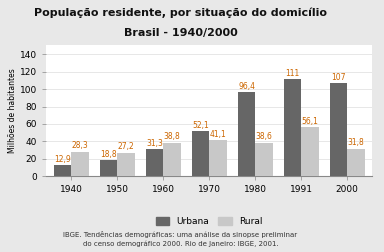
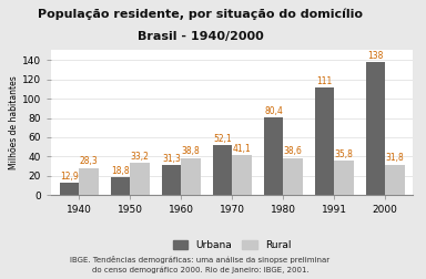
Rural/1950: 27,2 -> 33,2
Urbana/1980: 96,4 -> 80,4
Rural/1991: 56,1 -> 35,8
Urbana/2000: 107 -> 138
